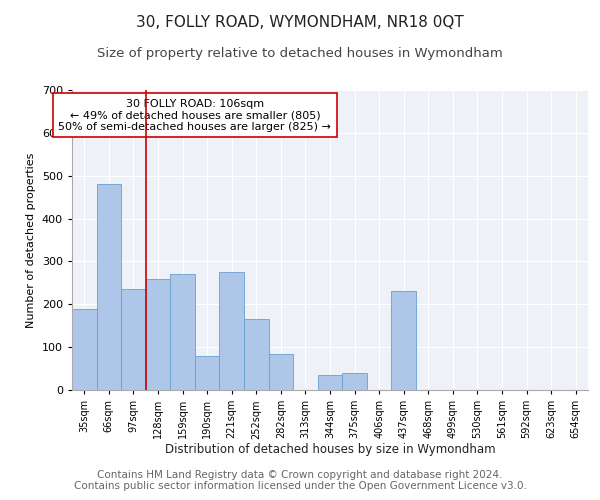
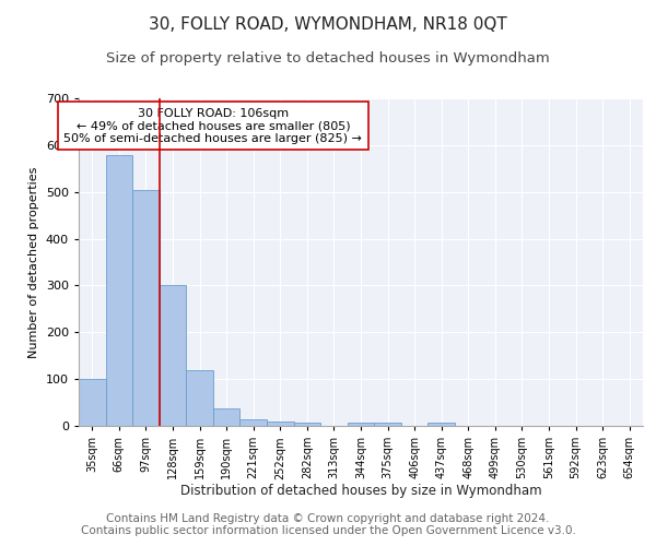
35sqm: 190 -> 100
66sqm: 480 -> 578
97sqm: 235 -> 505
128sqm: 260 -> 300
159sqm: 270 -> 118
190sqm: 80 -> 38
221sqm: 275 -> 15
252sqm: 165 -> 10
282sqm: 85 -> 7
344sqm: 35 -> 7
375sqm: 40 -> 7
437sqm: 230 -> 8
